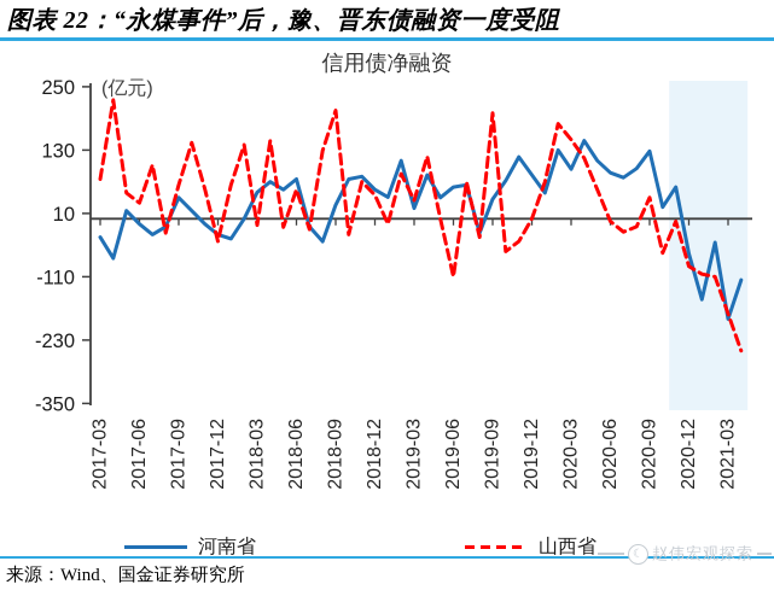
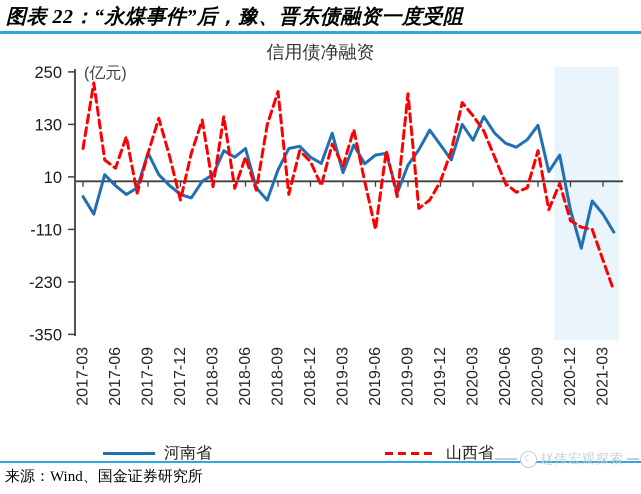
河南省/2017-09: 40 -> 60
河南省/2018-03: 50 -> 20
山西省/2020-09: 40 -> 70
河南省/2021-03: -190 -> -80
